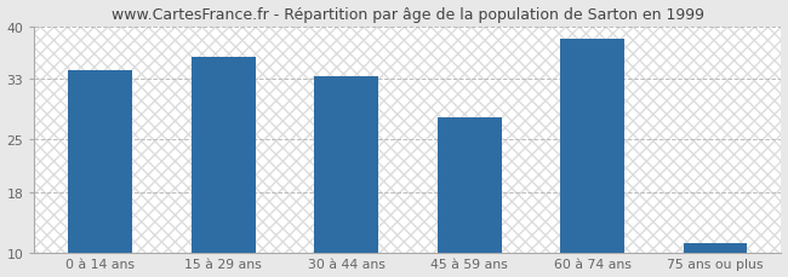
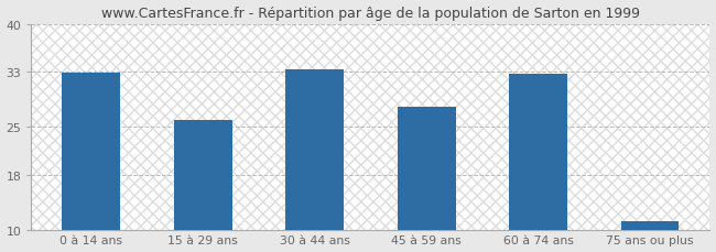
0 à 14 ans: 34.2 -> 32.9
15 à 29 ans: 36.0 -> 26.0
60 à 74 ans: 38.4 -> 32.8
